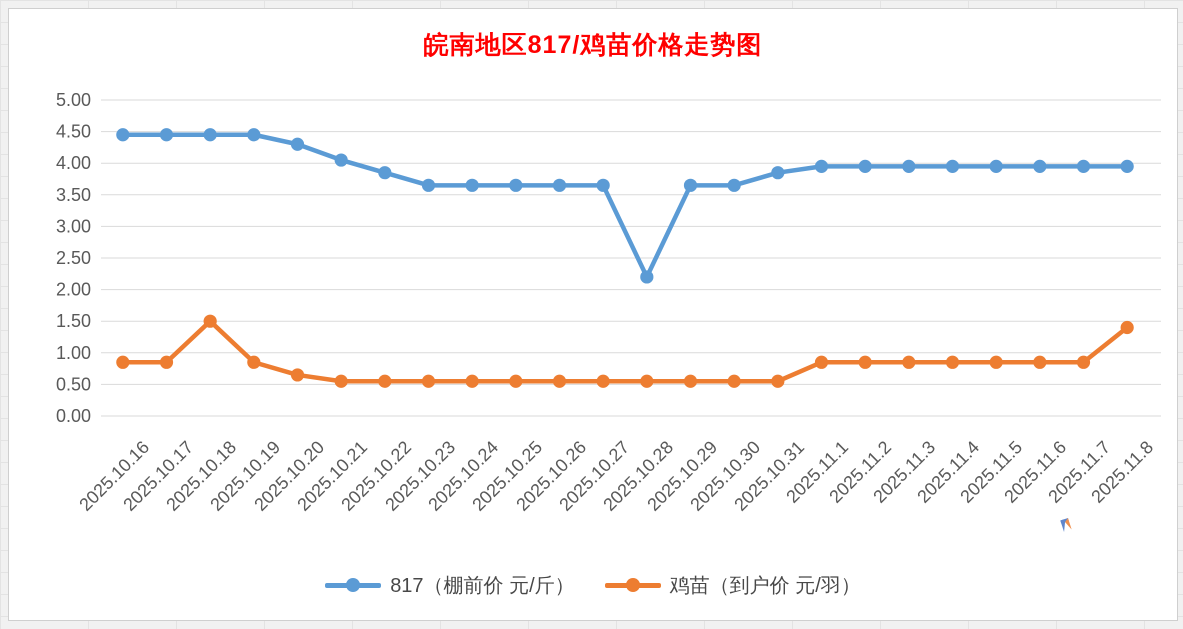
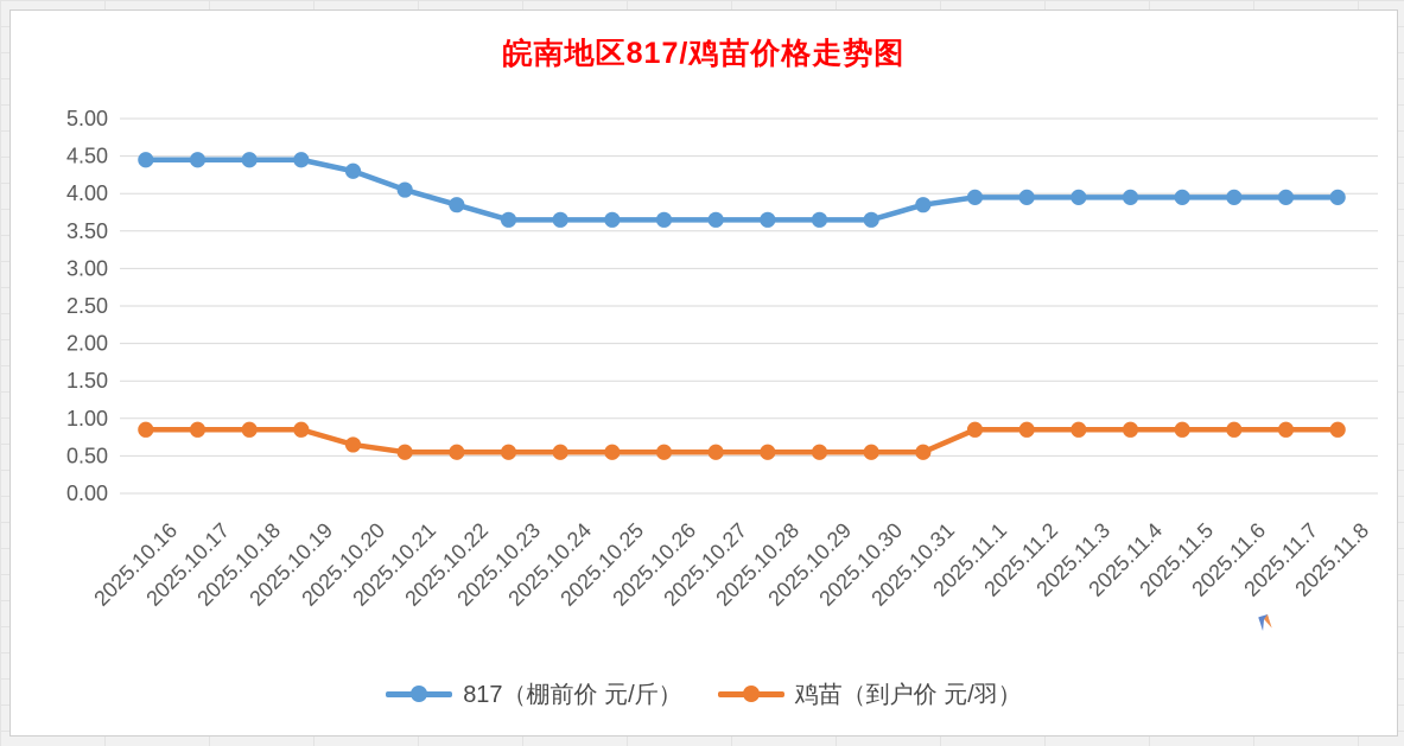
鸡苗（到户价 元/羽）/2025.10.18: 1.5 -> 0.8
817（棚前价 元/斤）/2025.10.28: 2.2 -> 3.6
鸡苗（到户价 元/羽）/2025.11.8: 1.4 -> 0.8
